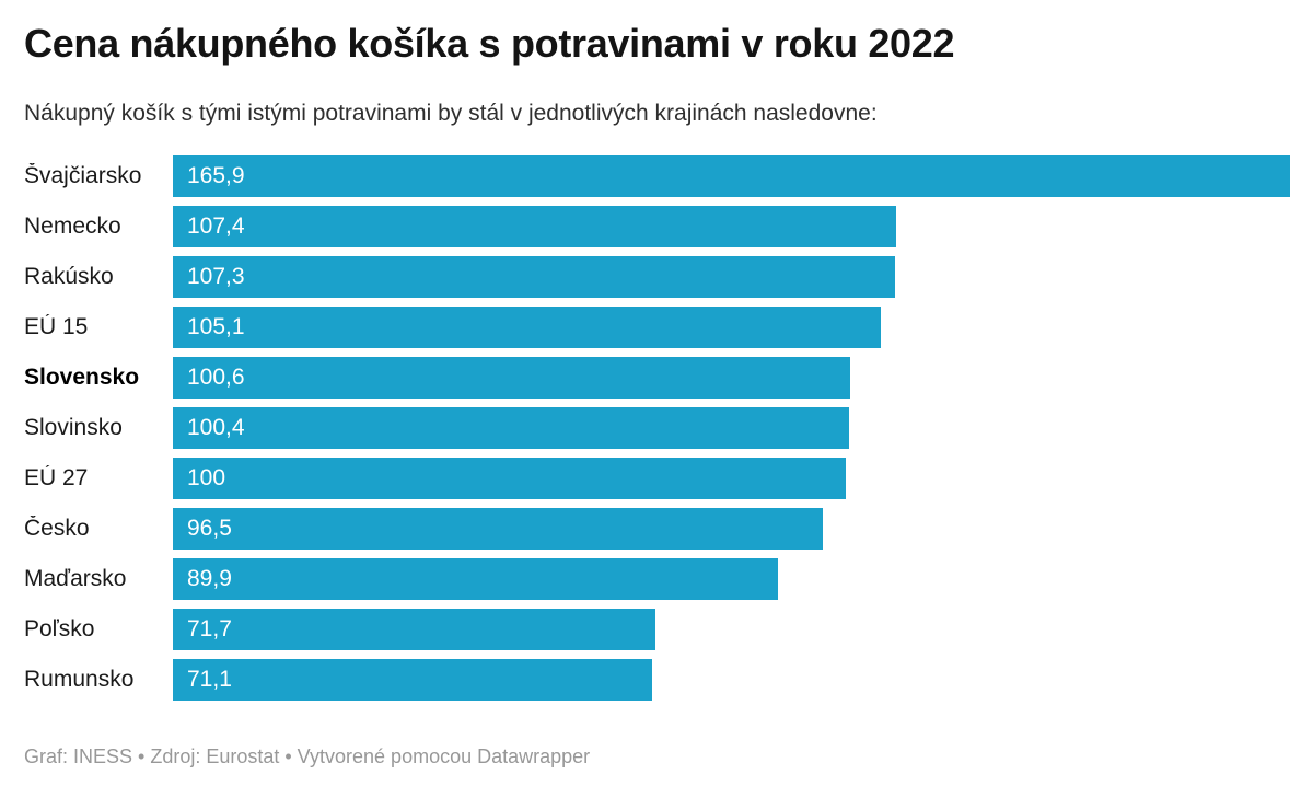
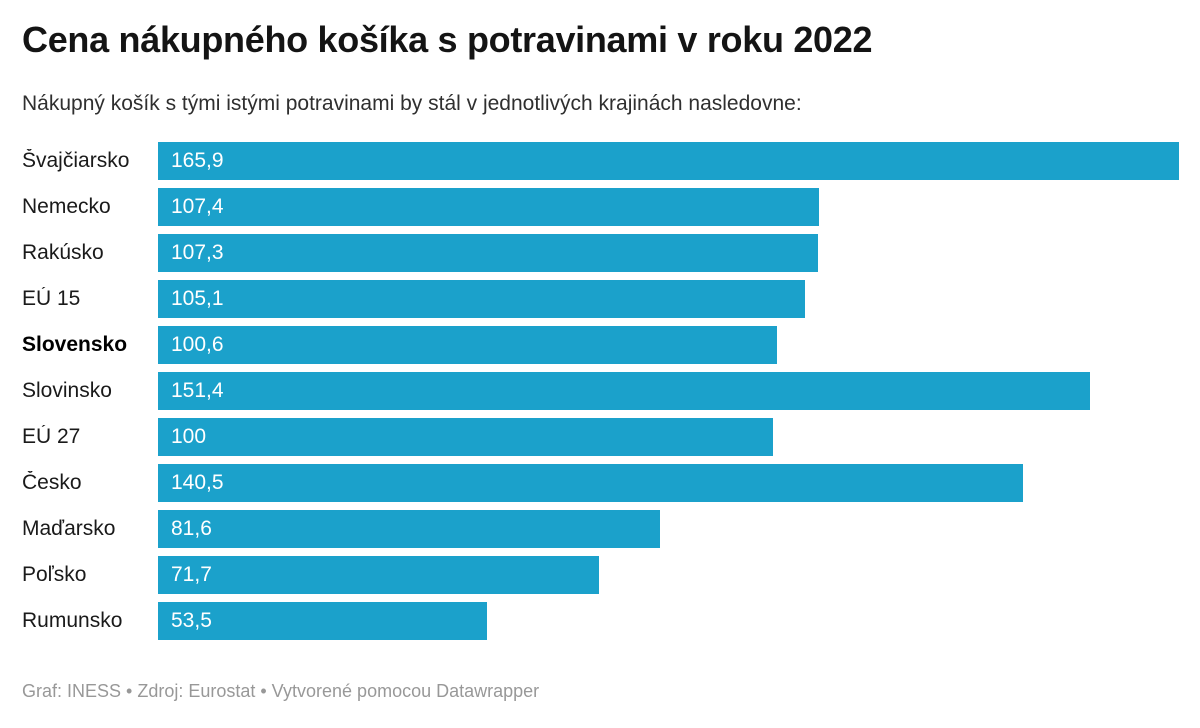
Slovinsko: 100,4 -> 151,4
Česko: 96,5 -> 140,5
Maďarsko: 89,9 -> 81,6
Rumunsko: 71,1 -> 53,5
